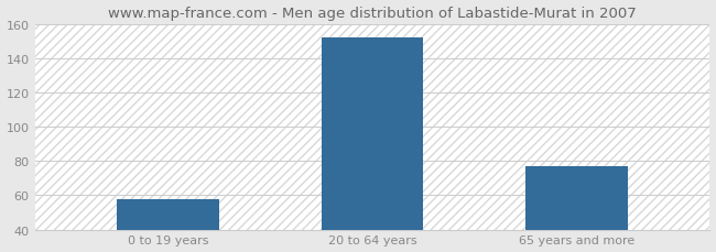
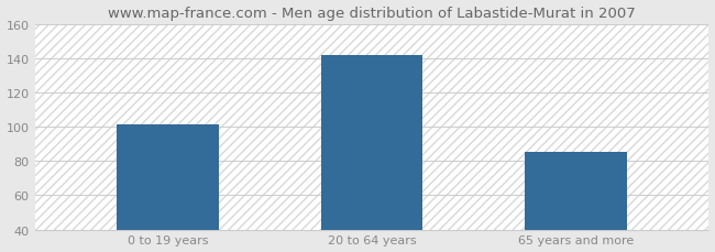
0 to 19 years: 58 -> 101
20 to 64 years: 152 -> 142
65 years and more: 77 -> 85
